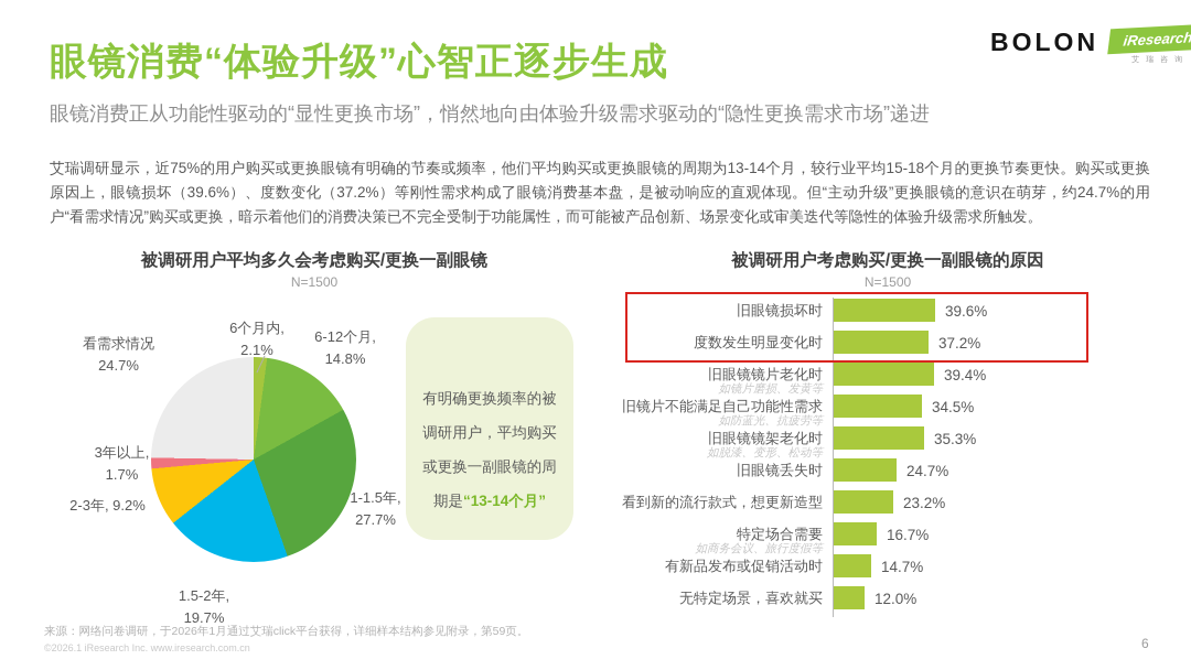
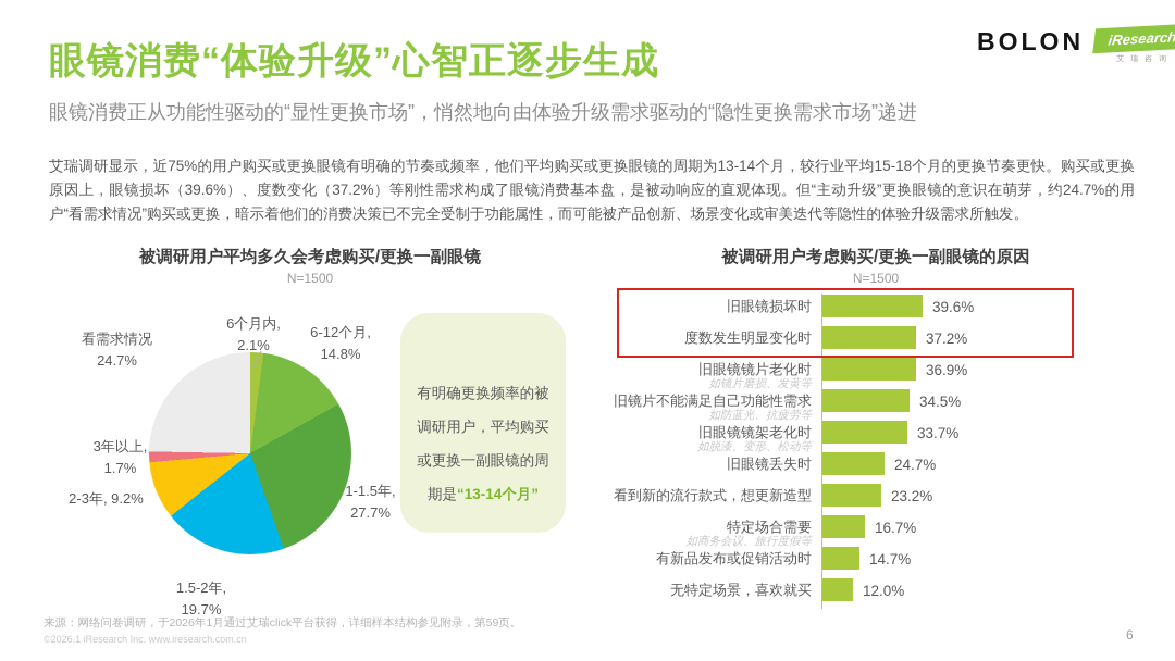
被调研用户考虑购买/更换一副眼镜的原因/旧眼镜镜片老化时: 39.4% -> 36.9%
被调研用户考虑购买/更换一副眼镜的原因/旧眼镜镜架老化时: 35.3% -> 33.7%
